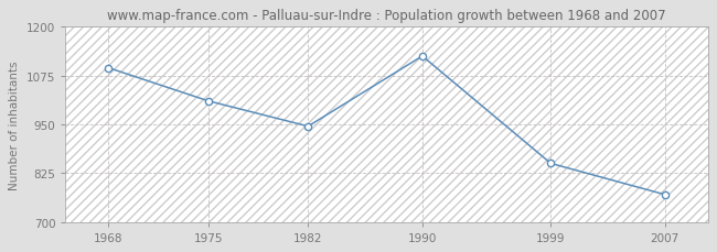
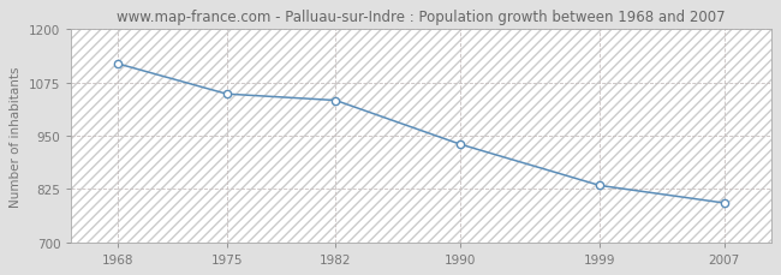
1968: 1095 -> 1119
1975: 1010 -> 1048
1982: 945 -> 1033
1990: 1125 -> 930
1999: 850 -> 833
2007: 770 -> 792
